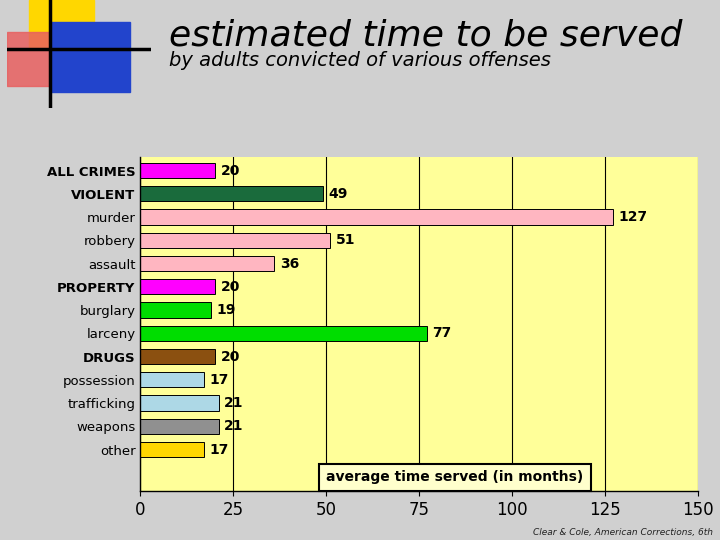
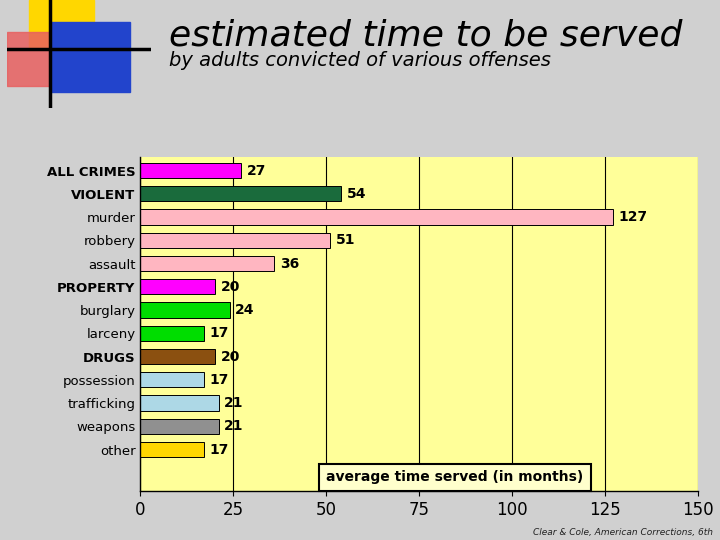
ALL CRIMES: 20 -> 27
VIOLENT: 49 -> 54
burglary: 19 -> 24
larceny: 77 -> 17
